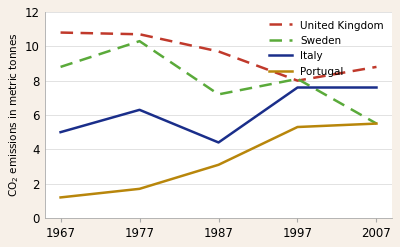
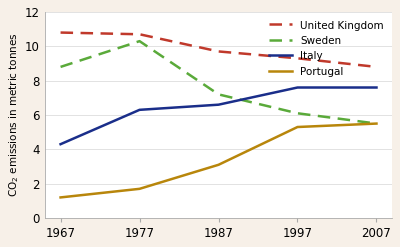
Italy/1967: 5.0 -> 4.3
Italy/1987: 4.4 -> 6.6
United Kingdom/1997: 8.0 -> 9.3
Sweden/1997: 8.1 -> 6.1
